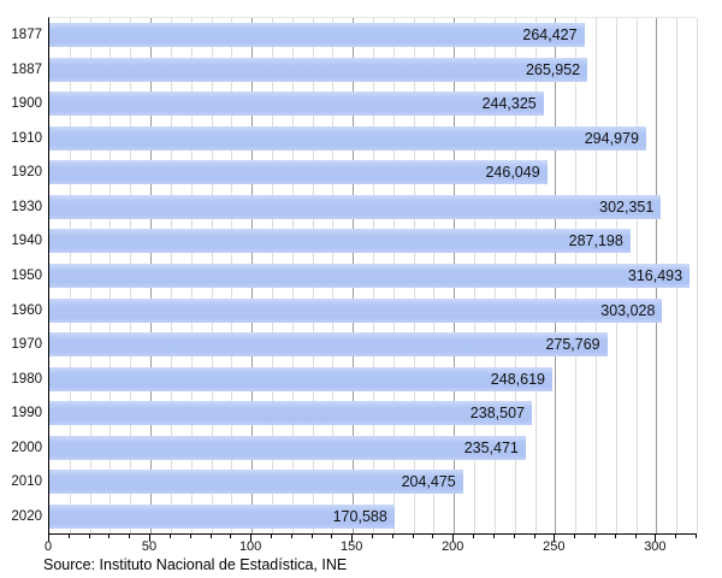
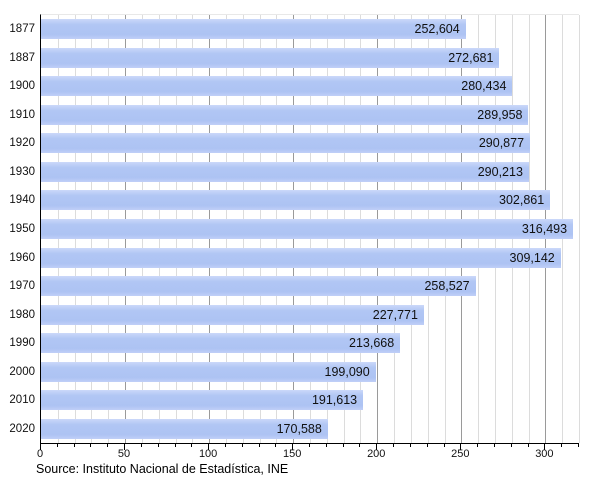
1877: 264,427 -> 252,604
1887: 265,952 -> 272,681
1900: 244,325 -> 280,434
1910: 294,979 -> 289,958
1920: 246,049 -> 290,877
1930: 302,351 -> 290,213
1940: 287,198 -> 302,861
1960: 303,028 -> 309,142
1970: 275,769 -> 258,527
1980: 248,619 -> 227,771
1990: 238,507 -> 213,668
2000: 235,471 -> 199,090
2010: 204,475 -> 191,613
